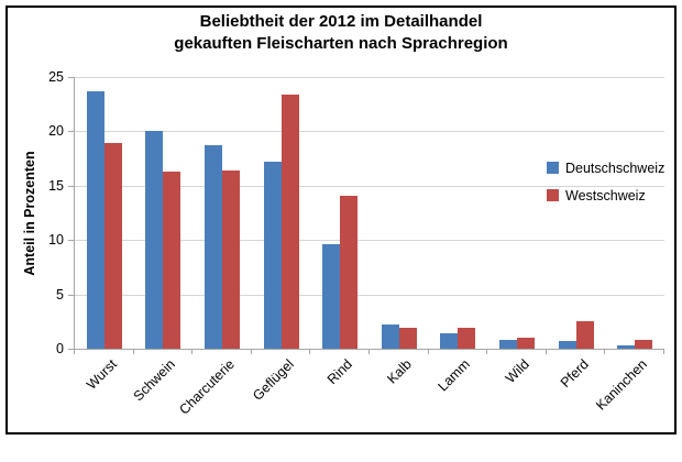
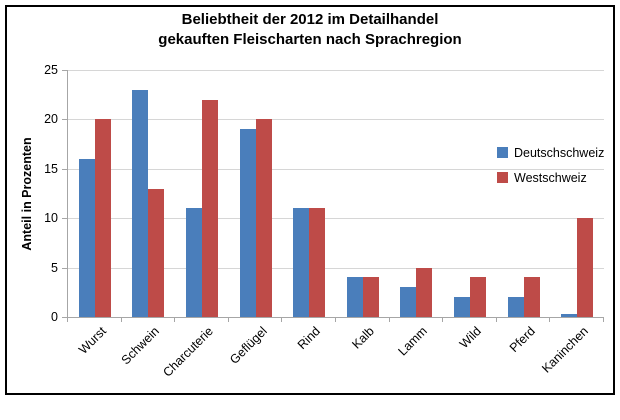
Deutschschweiz/Wurst: 24 -> 16
Westschweiz/Wurst: 19 -> 20
Deutschschweiz/Schwein: 20 -> 23
Westschweiz/Schwein: 16 -> 13
Deutschschweiz/Charcuterie: 19 -> 11
Westschweiz/Charcuterie: 16 -> 22
Deutschschweiz/Geflügel: 17 -> 19
Westschweiz/Geflügel: 23 -> 20
Deutschschweiz/Rind: 10 -> 11
Westschweiz/Rind: 14 -> 11
Deutschschweiz/Kalb: 2 -> 4
Westschweiz/Kalb: 2 -> 4
Deutschschweiz/Lamm: 1 -> 3
Westschweiz/Lamm: 2 -> 5
Deutschschweiz/Wild: 1 -> 2
Westschweiz/Wild: 1 -> 4
Deutschschweiz/Pferd: 1 -> 2
Westschweiz/Pferd: 2 -> 4
Westschweiz/Kaninchen: 1 -> 10
